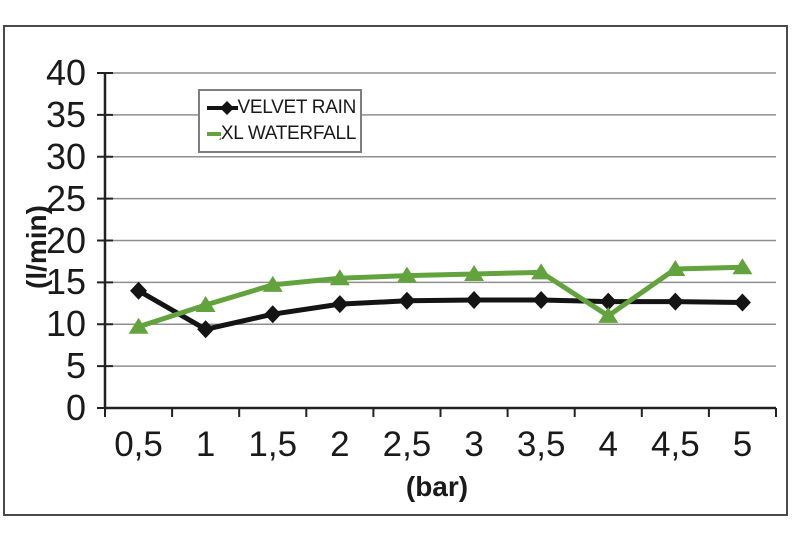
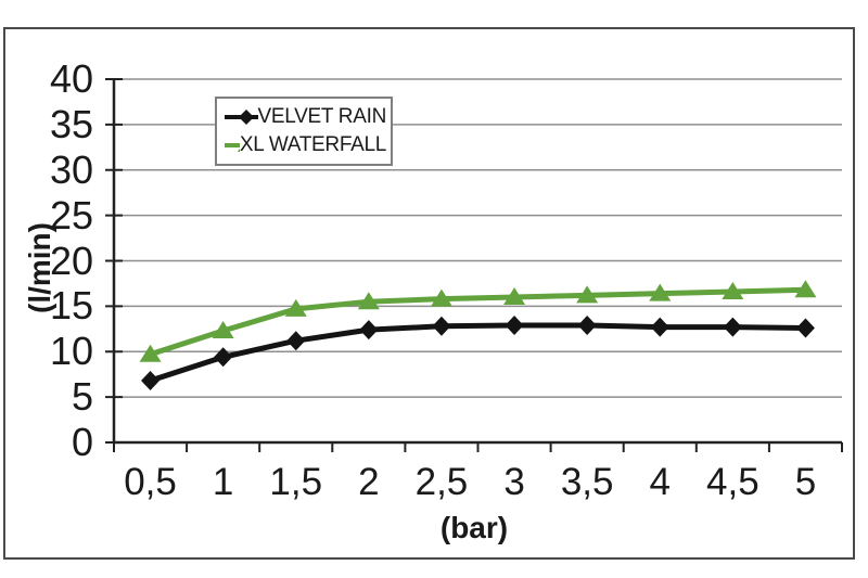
VELVET RAIN/0,5: 14 -> 7
XL WATERFALL/4: 11 -> 16
